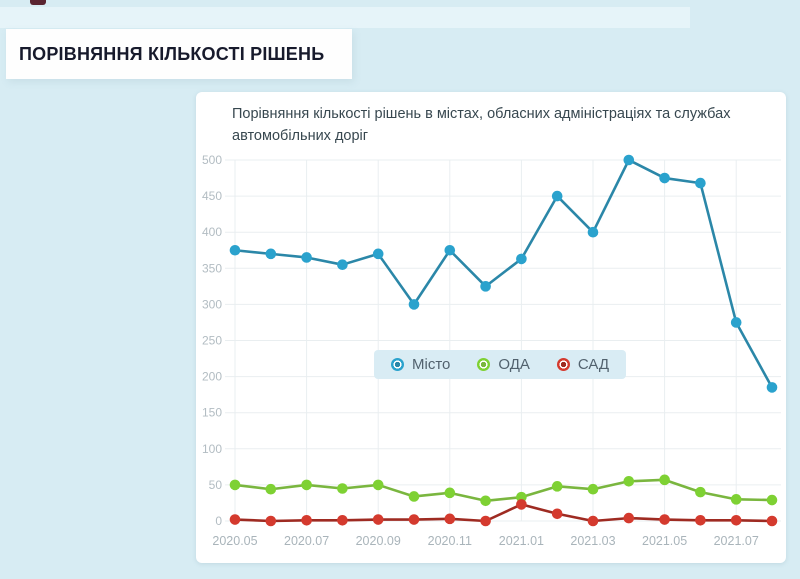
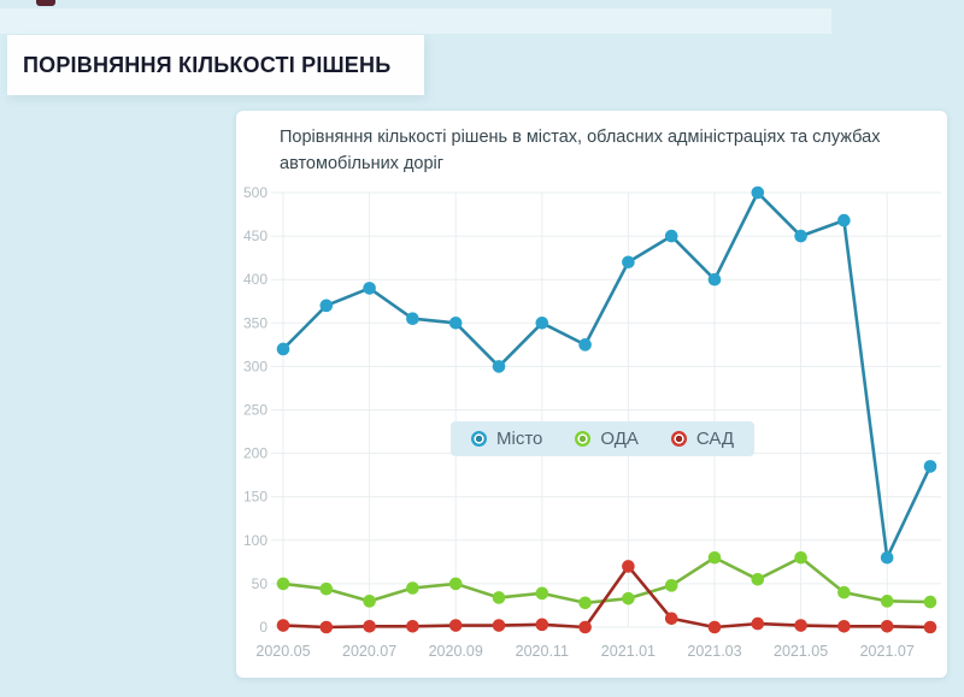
Місто/2020.05: 380 -> 320
Місто/2020.07: 360 -> 390
ОДА/2020.07: 50 -> 30
Місто/2020.09: 370 -> 350
Місто/2020.11: 380 -> 350
Місто/2021.01: 360 -> 420
САД/2021.01: 20 -> 70
ОДА/2021.03: 40 -> 80
Місто/2021.05: 480 -> 450
ОДА/2021.05: 60 -> 80
Місто/2021.07: 280 -> 80
